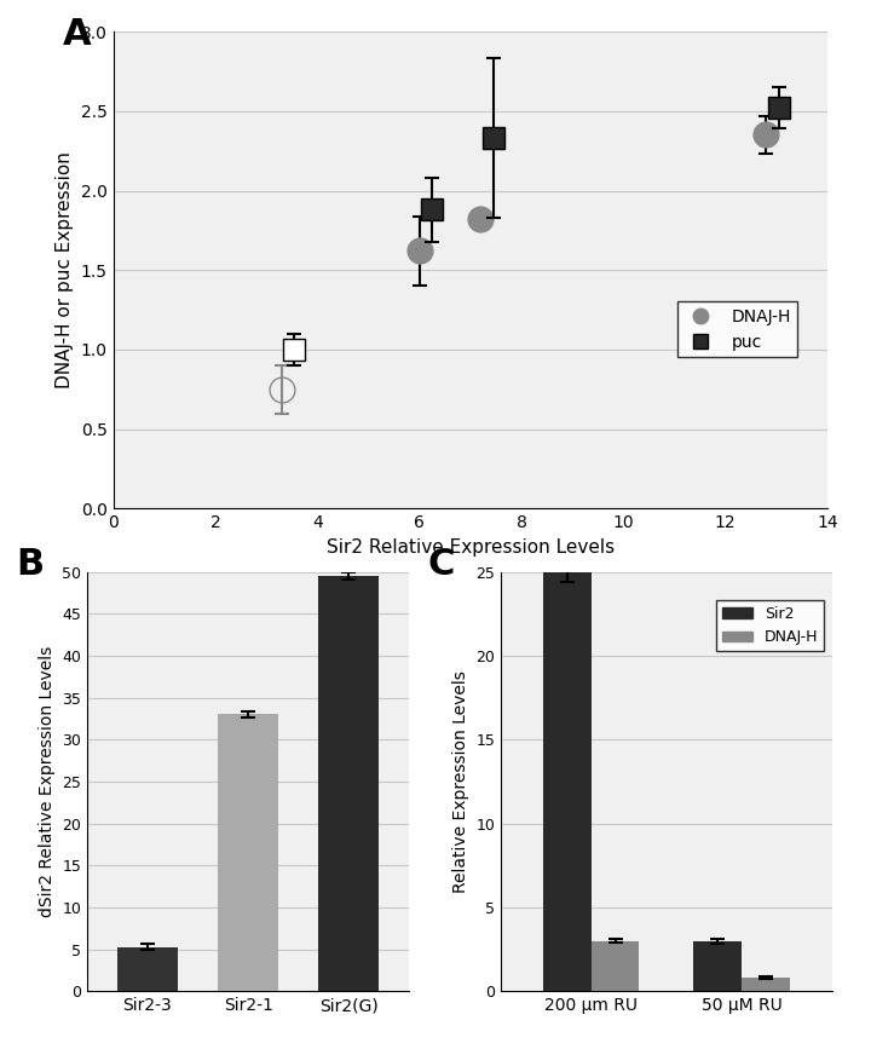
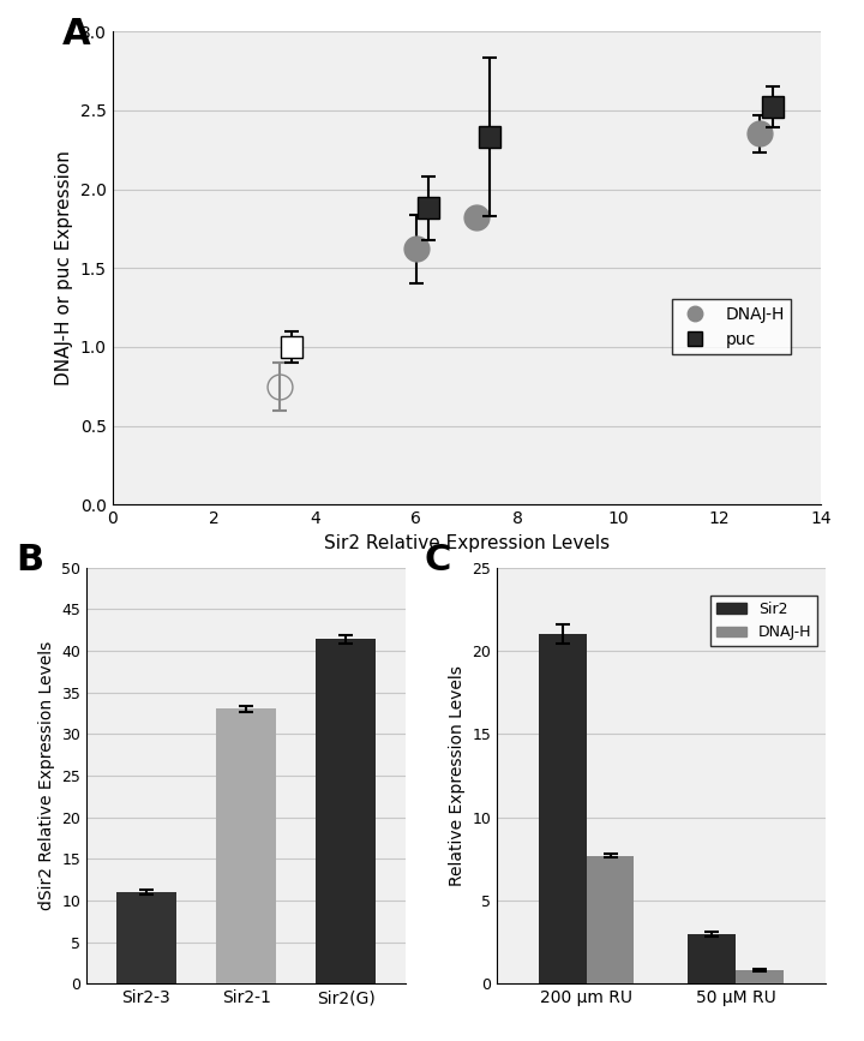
Sir2-3: 5.3 -> 11.0
Sir2(G): 49.5 -> 41.4
Sir2/200 μm RU: 25 -> 21
DNAJ-H/200 μm RU: 3.0 -> 7.7
